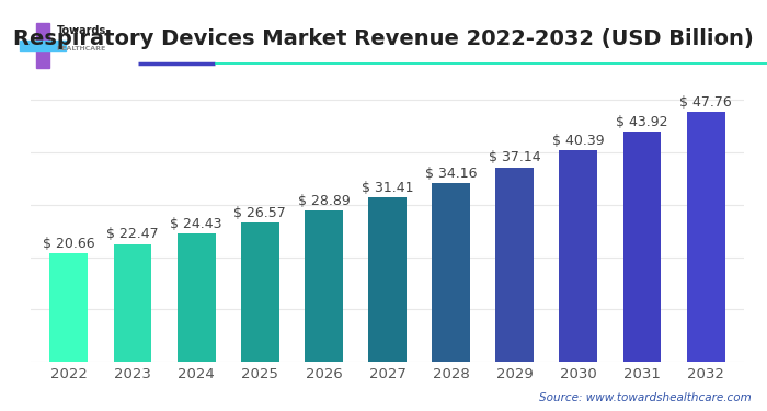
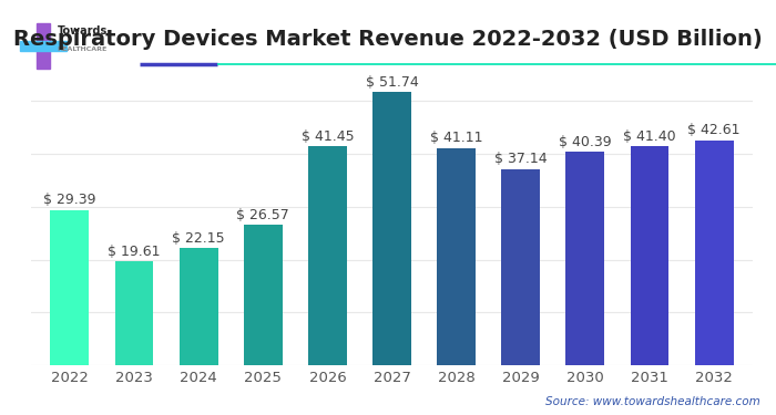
2022: 20.66 -> 29.39
2023: 22.47 -> 19.61
2024: 24.43 -> 22.15
2026: 28.89 -> 41.45
2027: 31.41 -> 51.74
2028: 34.16 -> 41.11
2031: 43.92 -> 41.40
2032: 47.76 -> 42.61
